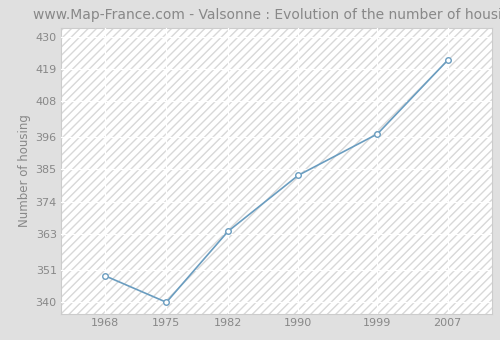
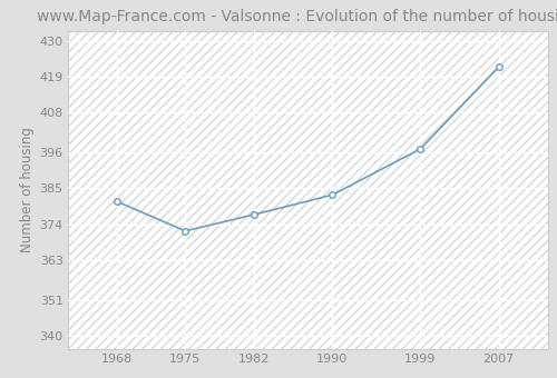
1968: 349 -> 381
1975: 340 -> 372
1982: 364 -> 377
